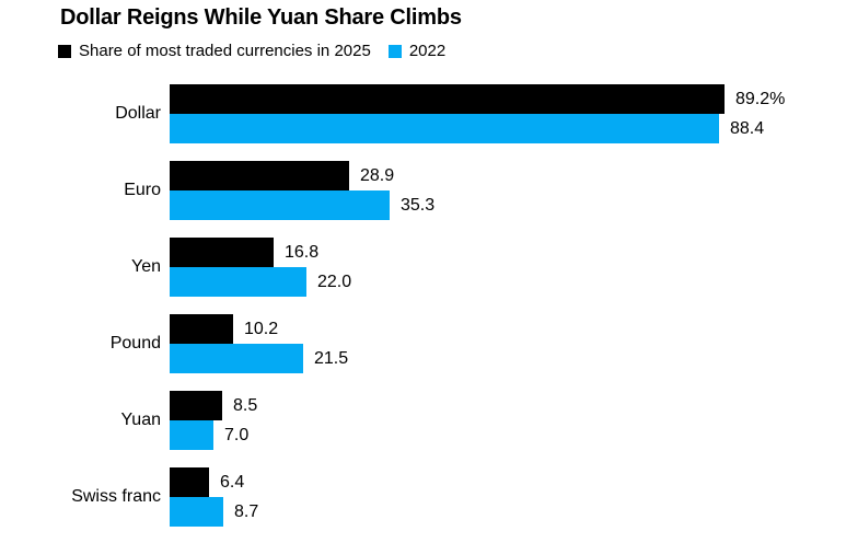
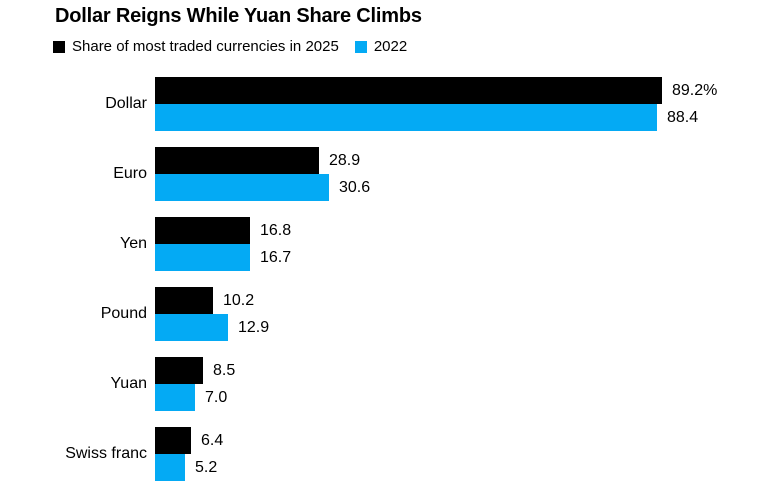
2022/Euro: 35.3 -> 30.6
2022/Yen: 22.0 -> 16.7
2022/Pound: 21.5 -> 12.9
2022/Swiss franc: 8.7 -> 5.2
